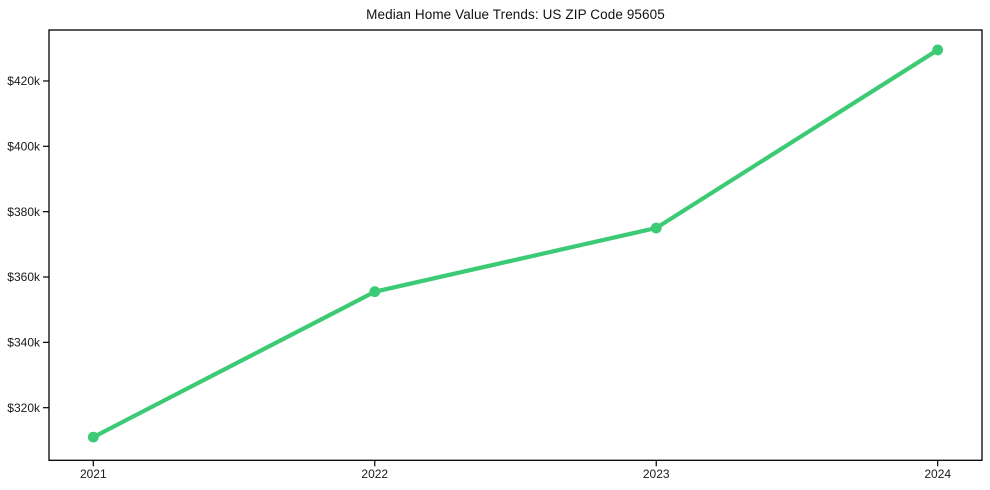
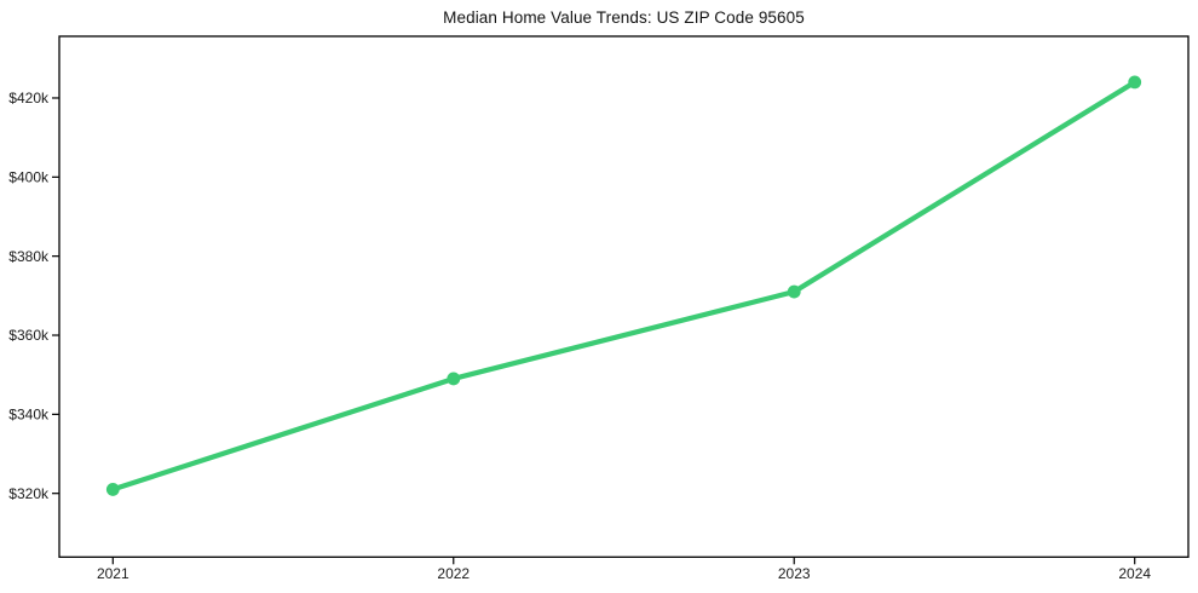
2021: $311k -> $321k
2022: $356k -> $349k
2023: $375k -> $371k
2024: $430k -> $424k
